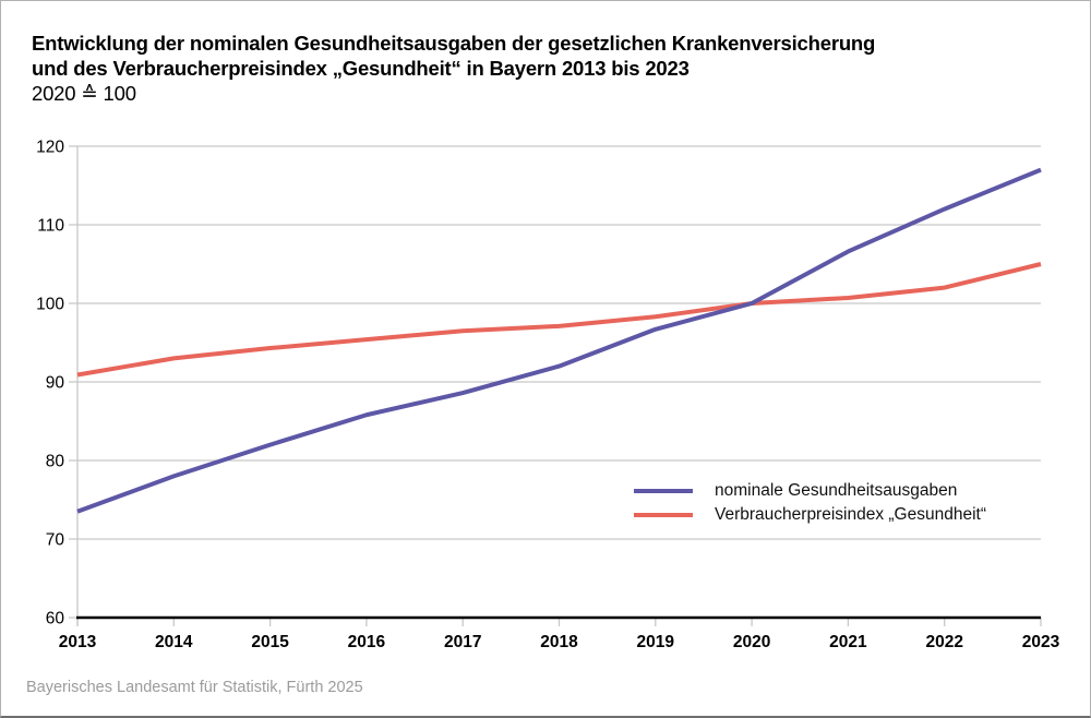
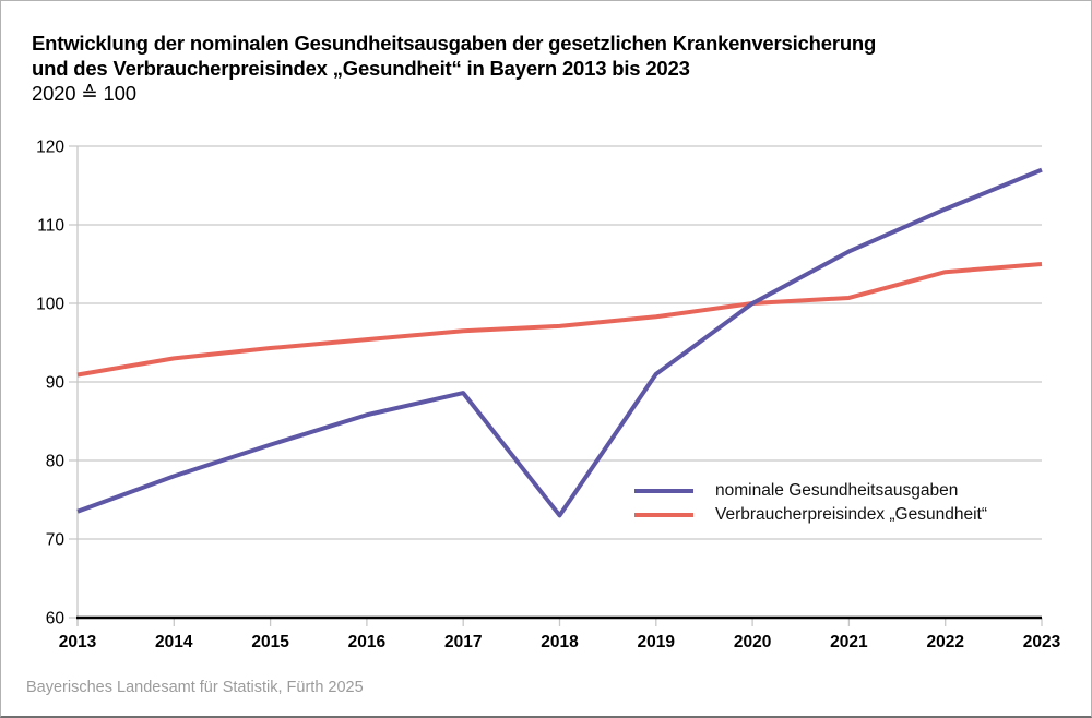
nominale Gesundheitsausgaben/2018: 92 -> 73
nominale Gesundheitsausgaben/2019: 97 -> 91
Verbraucherpreisindex „Gesundheit“/2022: 102 -> 104
